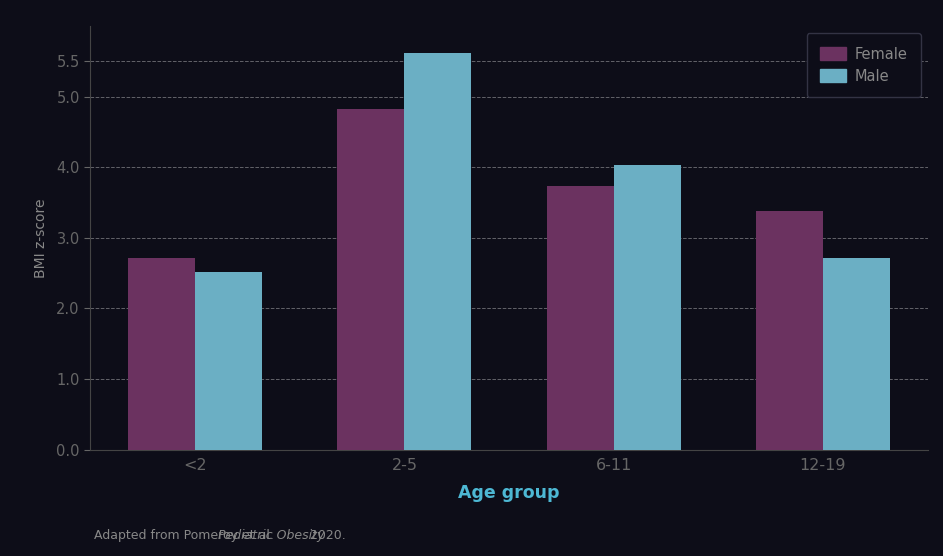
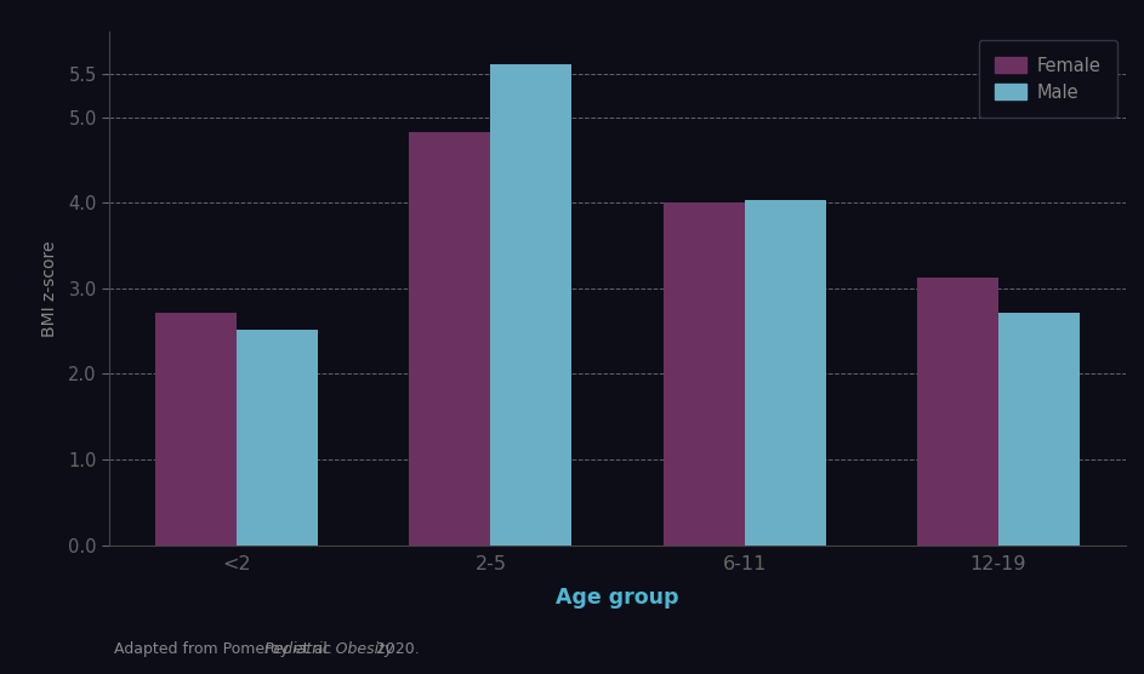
Female/6-11: 3.73 -> 4.00
Female/12-19: 3.38 -> 3.12
